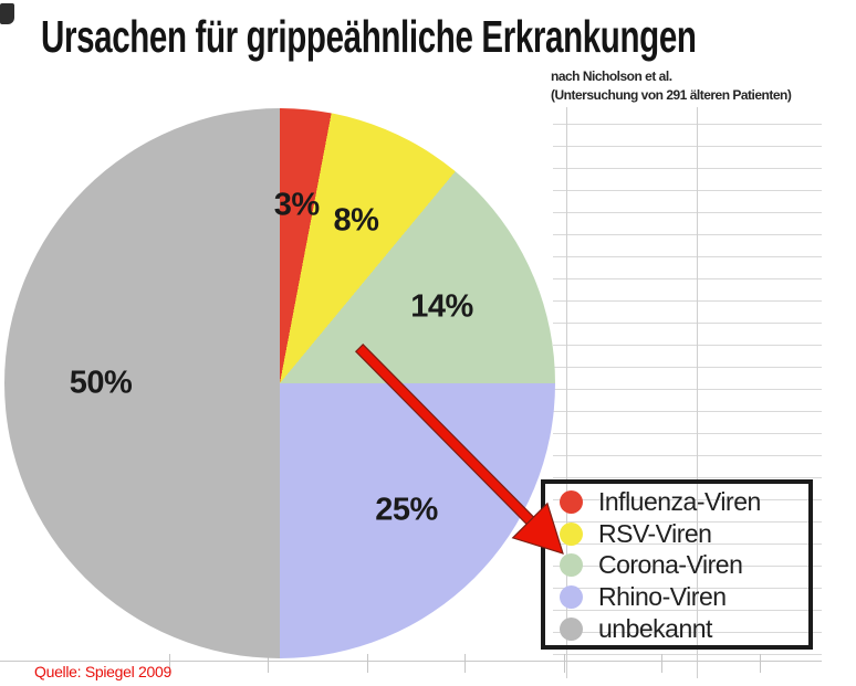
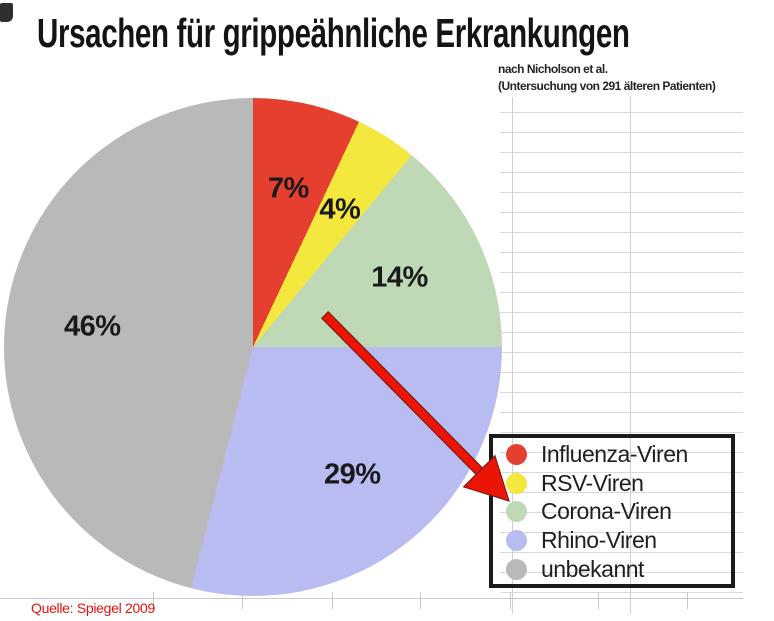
Influenza-Viren: 3% -> 7%
RSV-Viren: 8% -> 4%
Rhino-Viren: 25% -> 29%
unbekannt: 50% -> 46%
